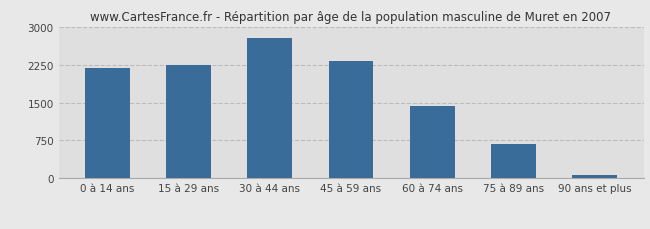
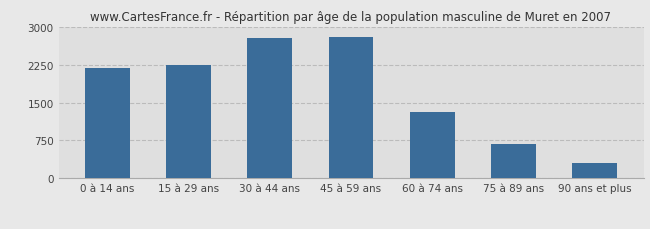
45 à 59 ans: 2320 -> 2800
60 à 74 ans: 1420 -> 1320
90 ans et plus: 60 -> 300
